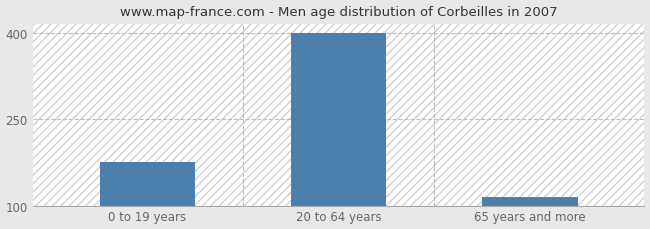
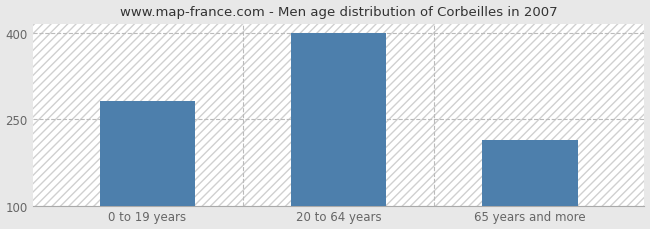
0 to 19 years: 175 -> 282
65 years and more: 115 -> 214
